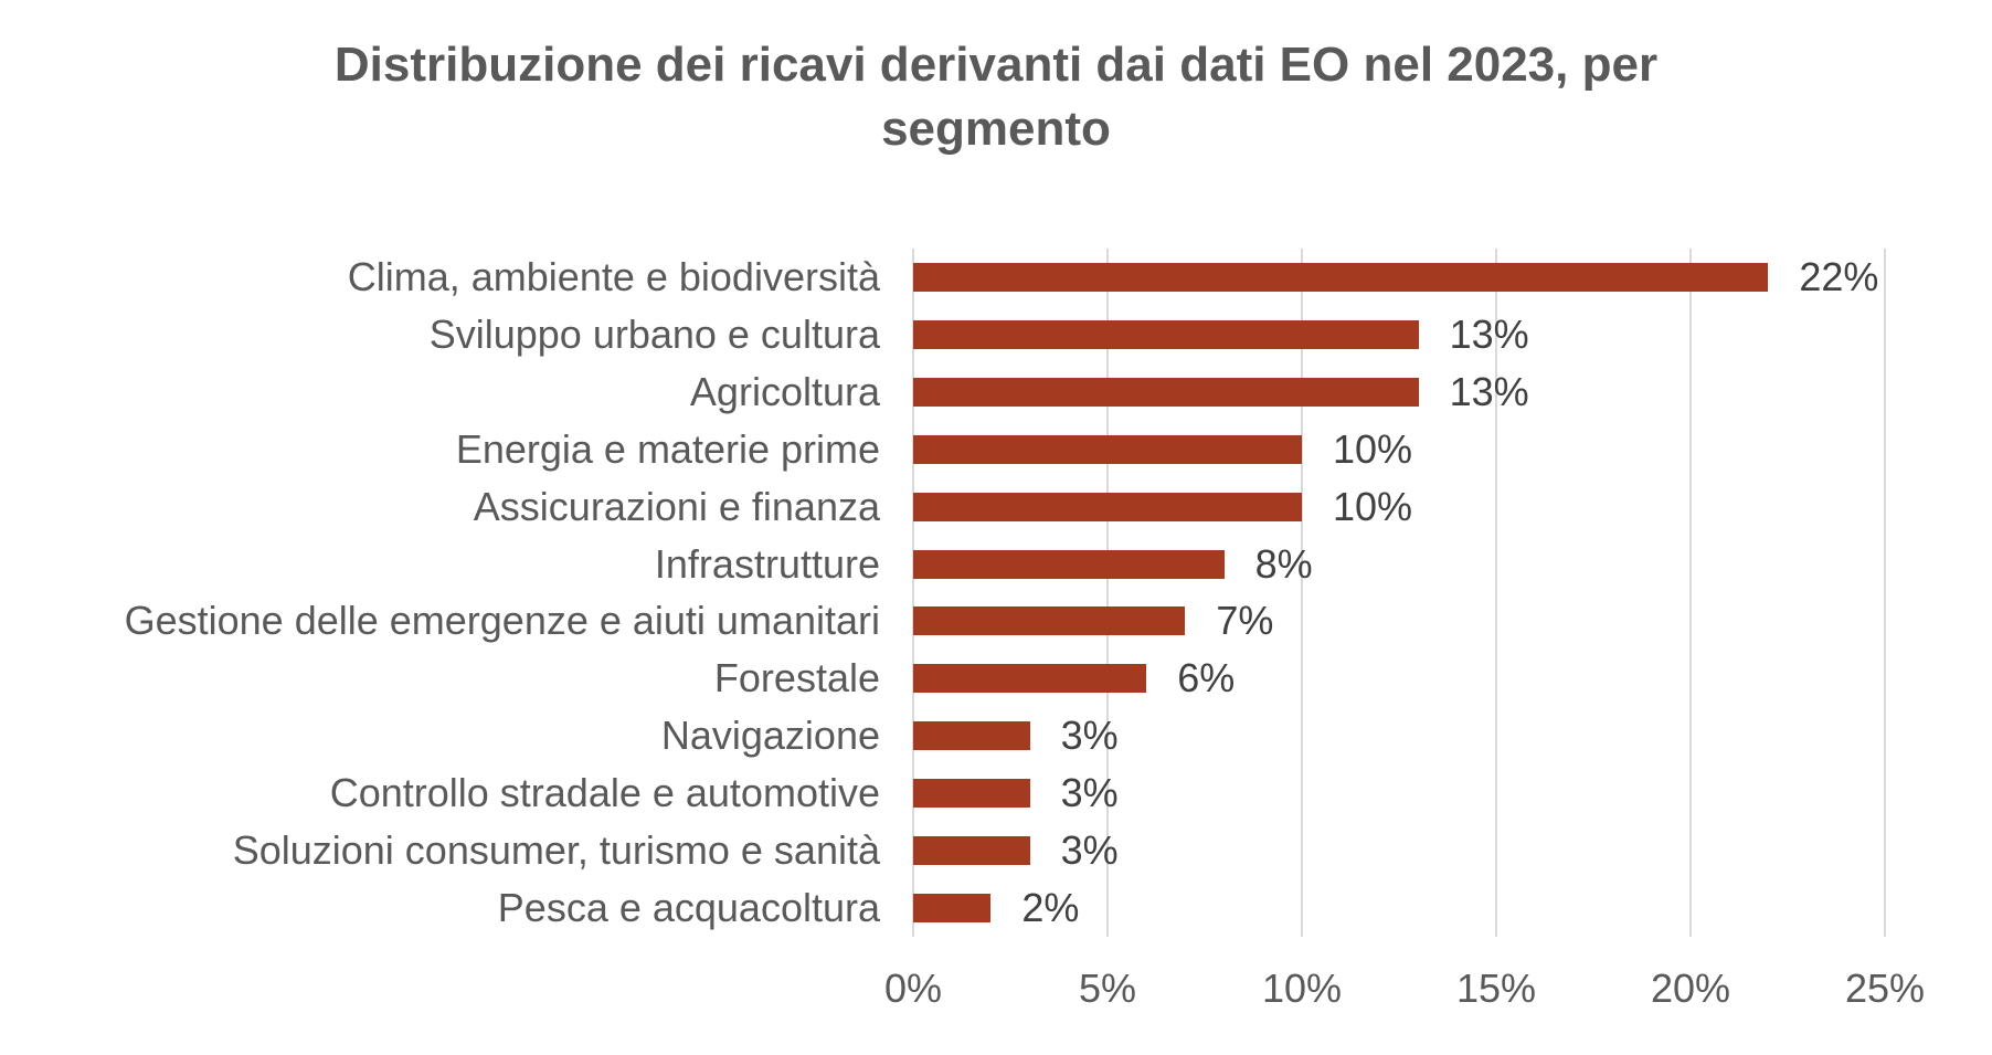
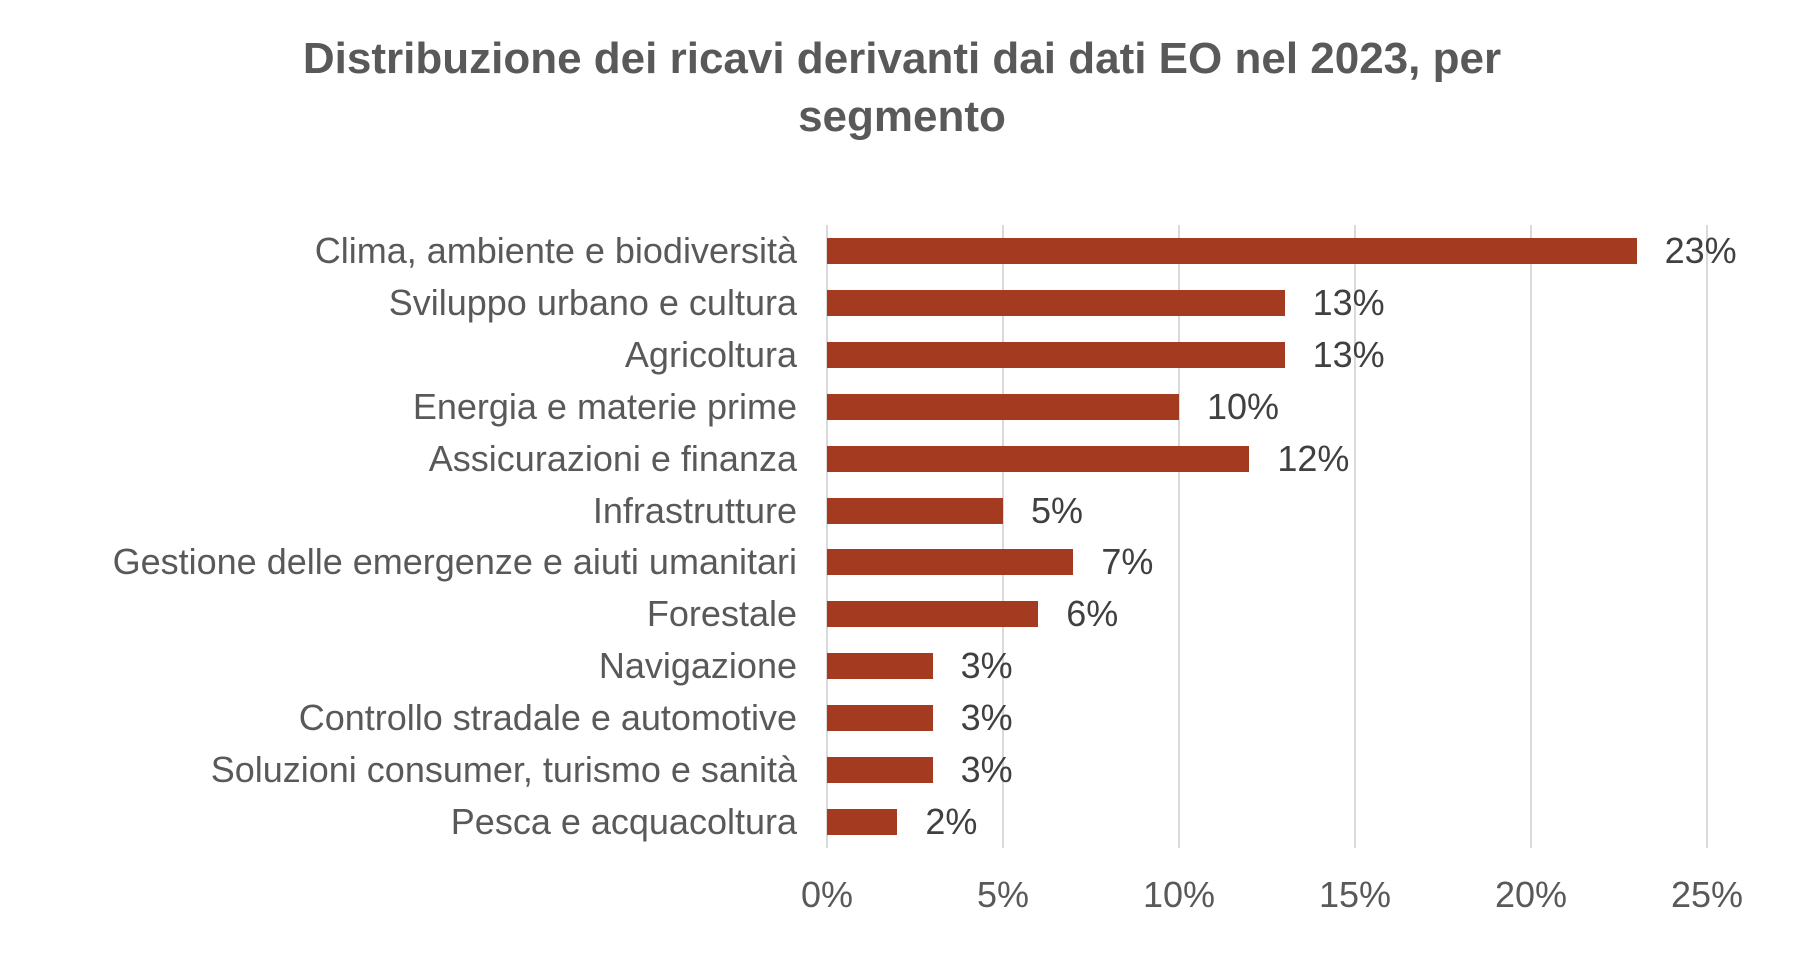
Clima, ambiente e biodiversità: 22% -> 23%
Assicurazioni e finanza: 10% -> 12%
Infrastrutture: 8% -> 5%
